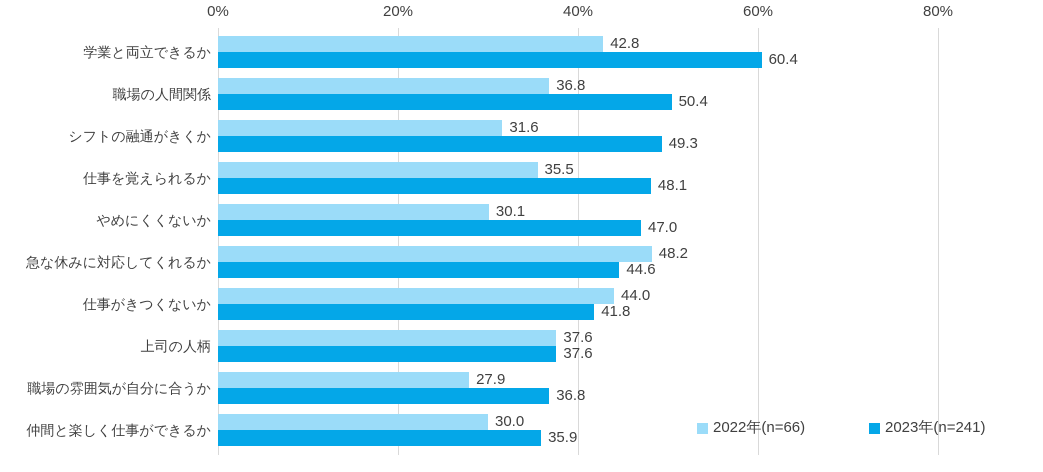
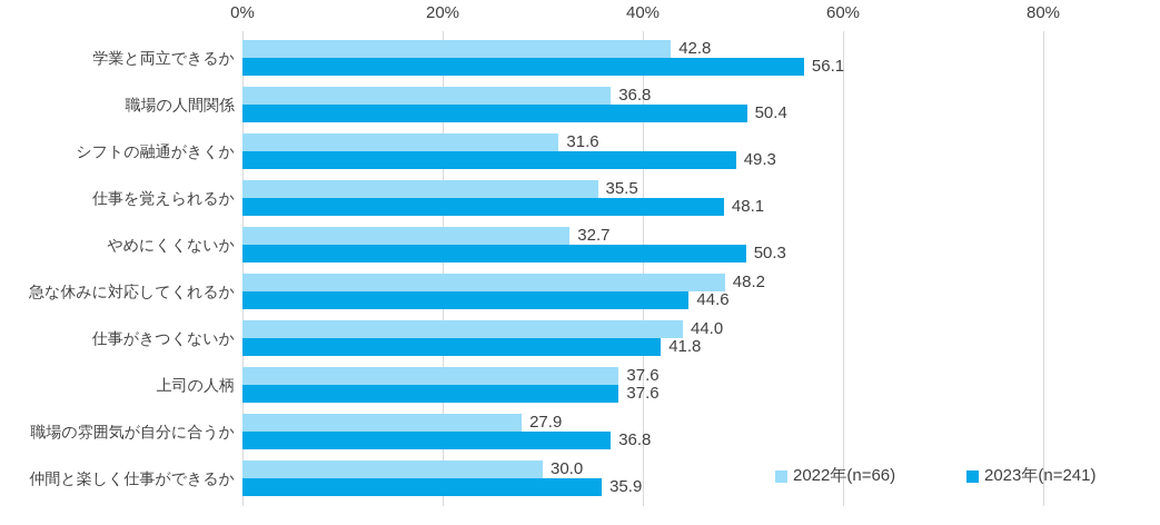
2023年(n=241)/学業と両立できるか: 60.4 -> 56.1
2022年(n=66)/やめにくくないか: 30.1 -> 32.7
2023年(n=241)/やめにくくないか: 47.0 -> 50.3
